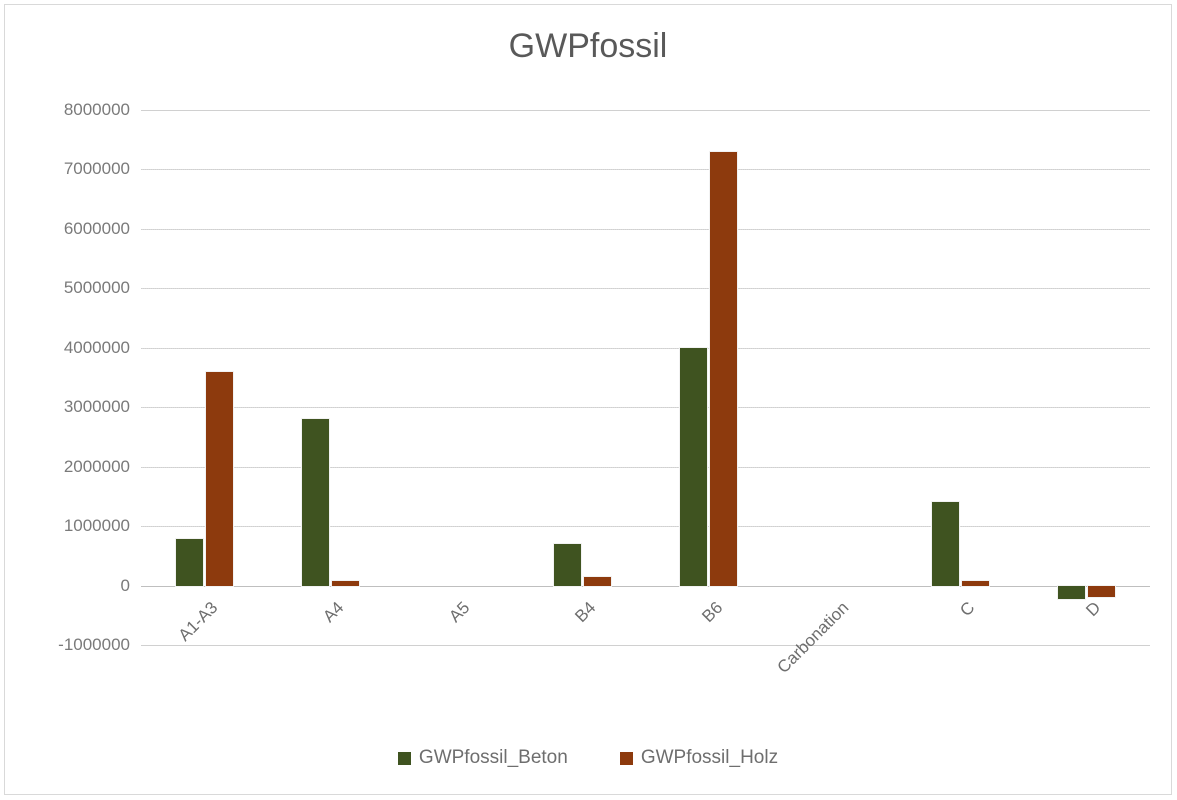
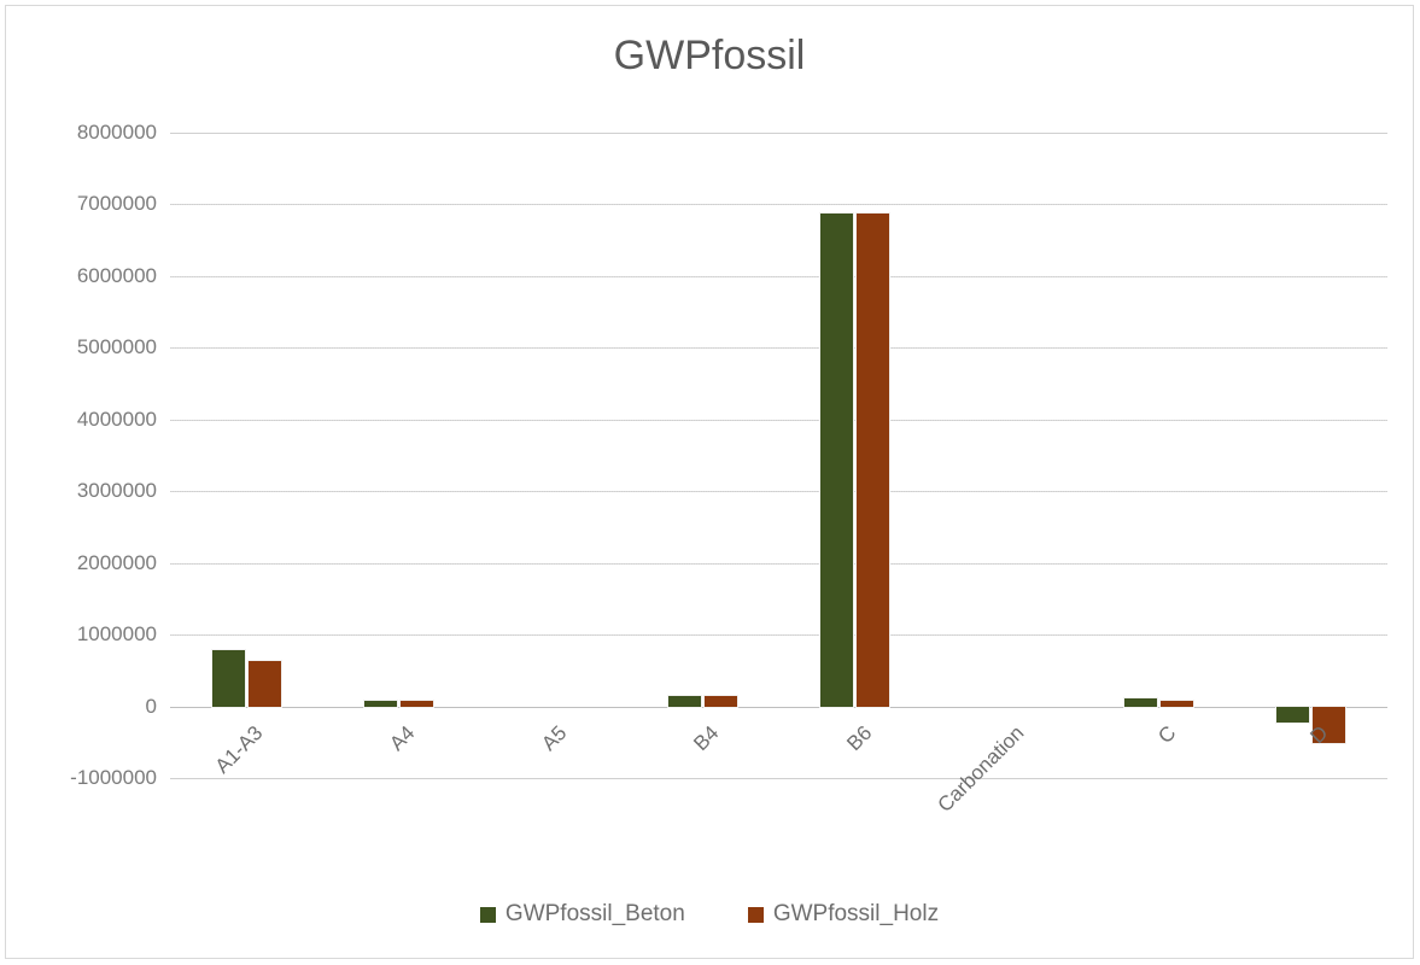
GWPfossil_Holz/A1-A3: 3600000 -> 600000
GWPfossil_Beton/A4: 2800000 -> 100000
GWPfossil_Beton/B4: 700000 -> 200000
GWPfossil_Beton/B6: 4000000 -> 6900000
GWPfossil_Holz/B6: 7300000 -> 6900000
GWPfossil_Beton/C: 1400000 -> 100000
GWPfossil_Holz/D: -200000 -> -500000
